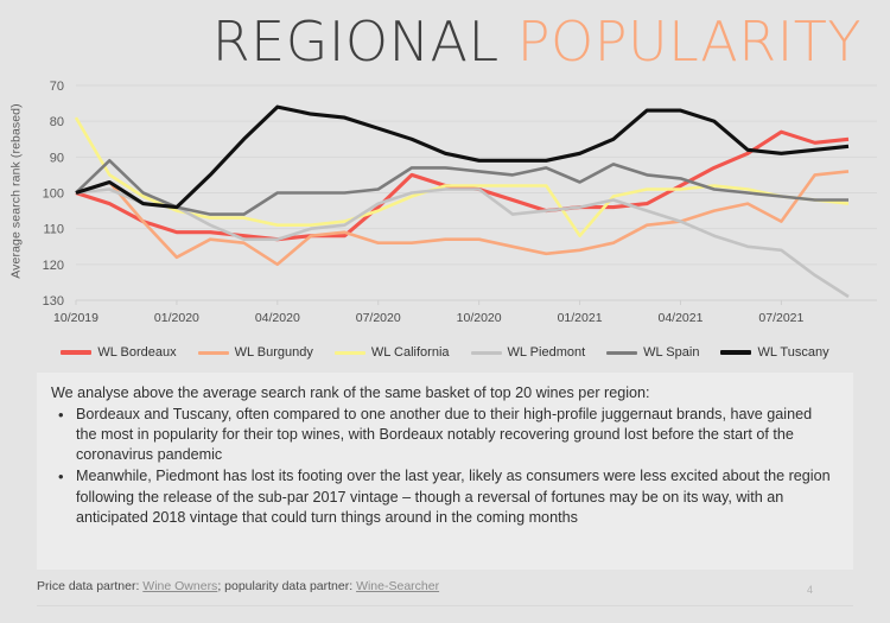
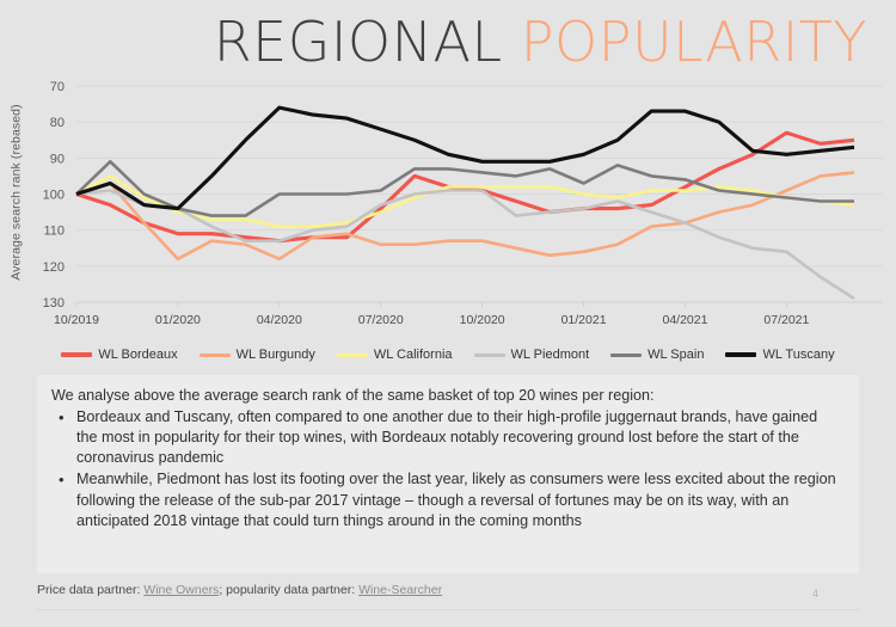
WL California/10/2019: 79 -> 100
WL Burgundy/04/2020: 120 -> 118
WL California/01/2021: 112 -> 100
WL Burgundy/07/2021: 108 -> 99
